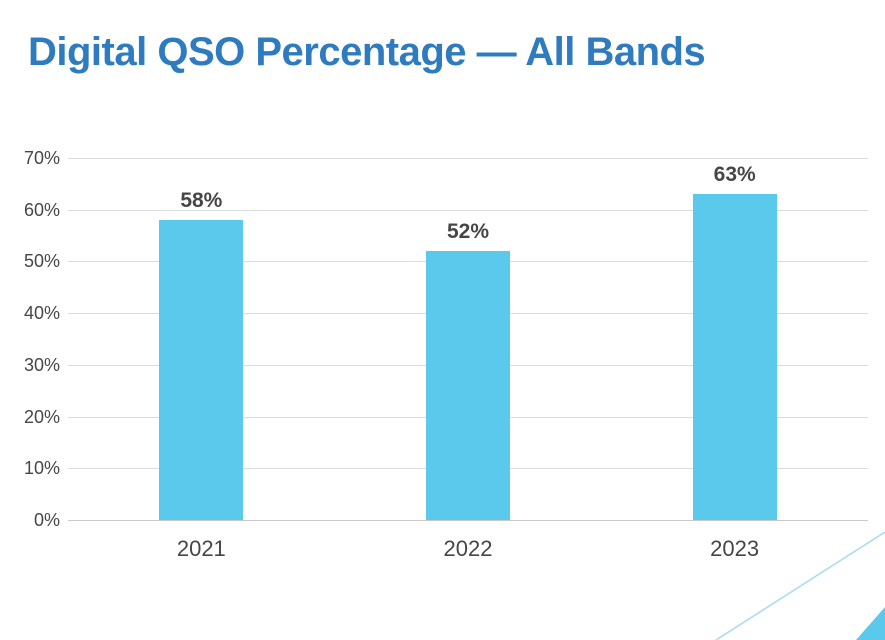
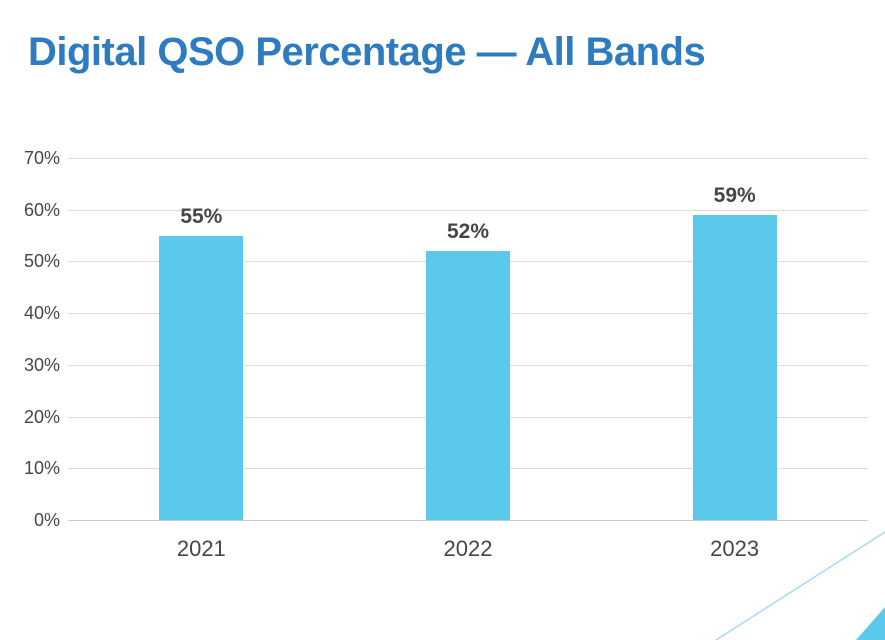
2021: 58% -> 55%
2023: 63% -> 59%
